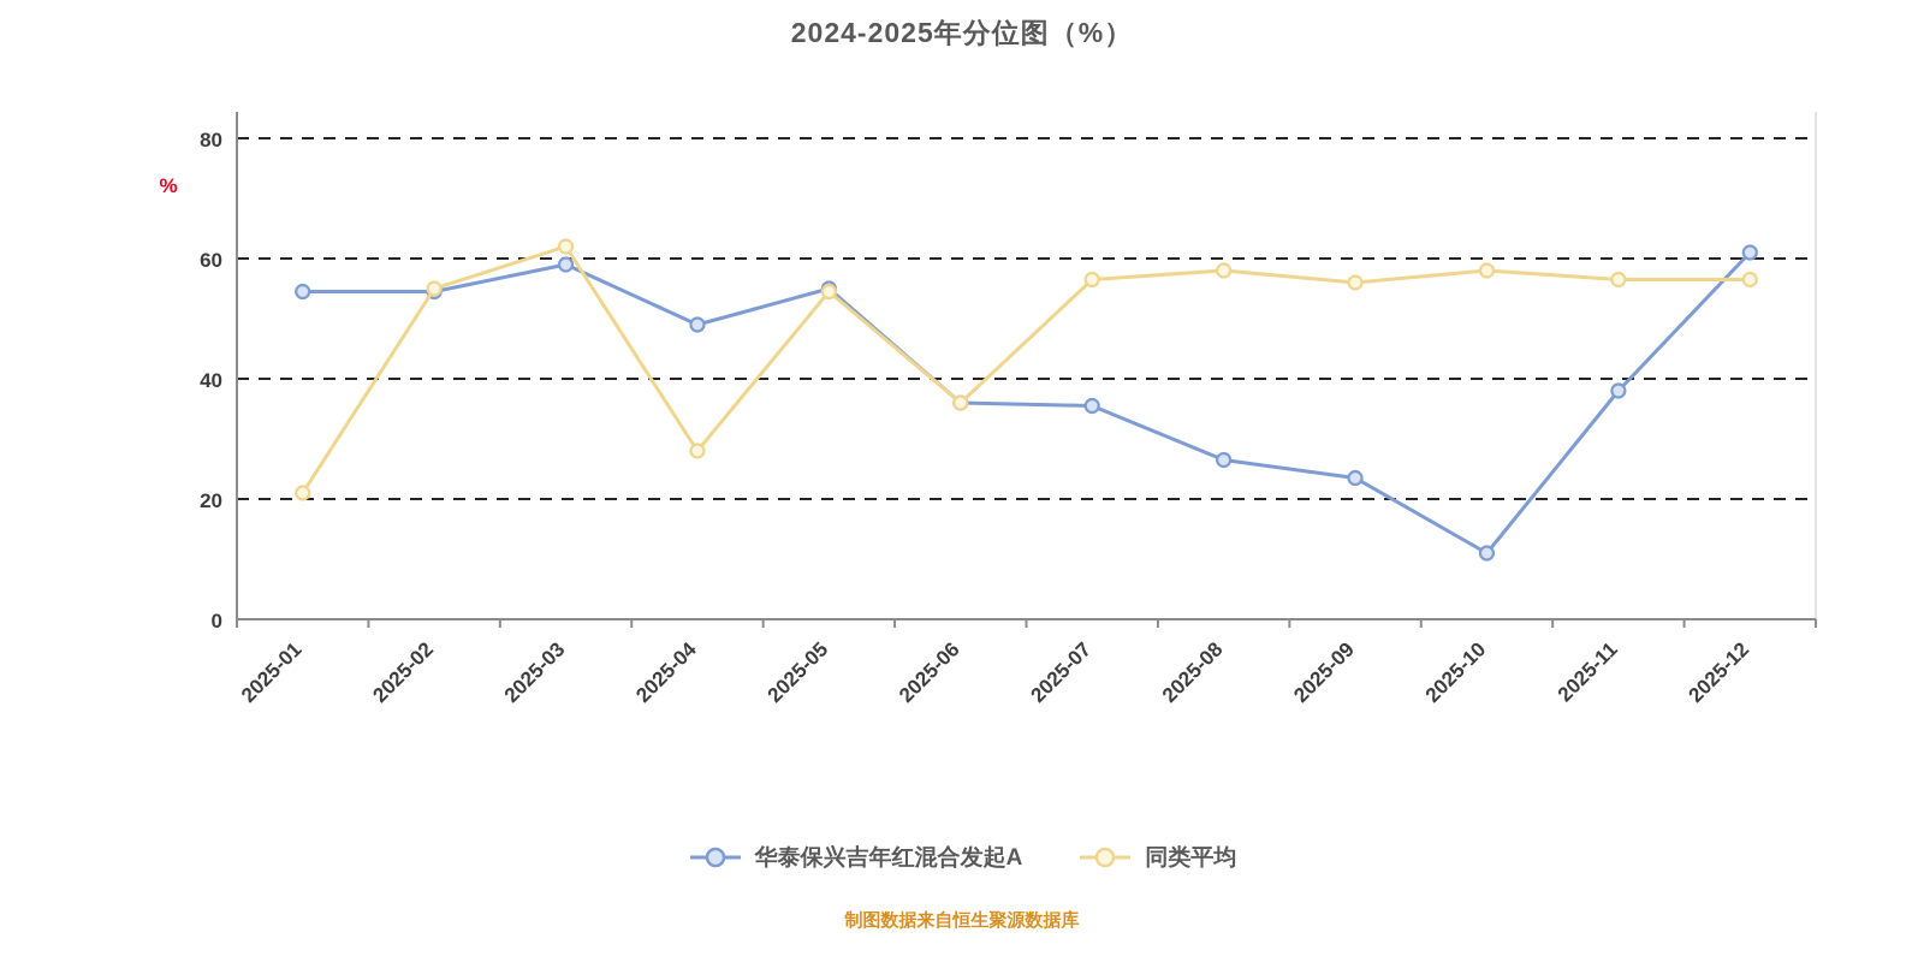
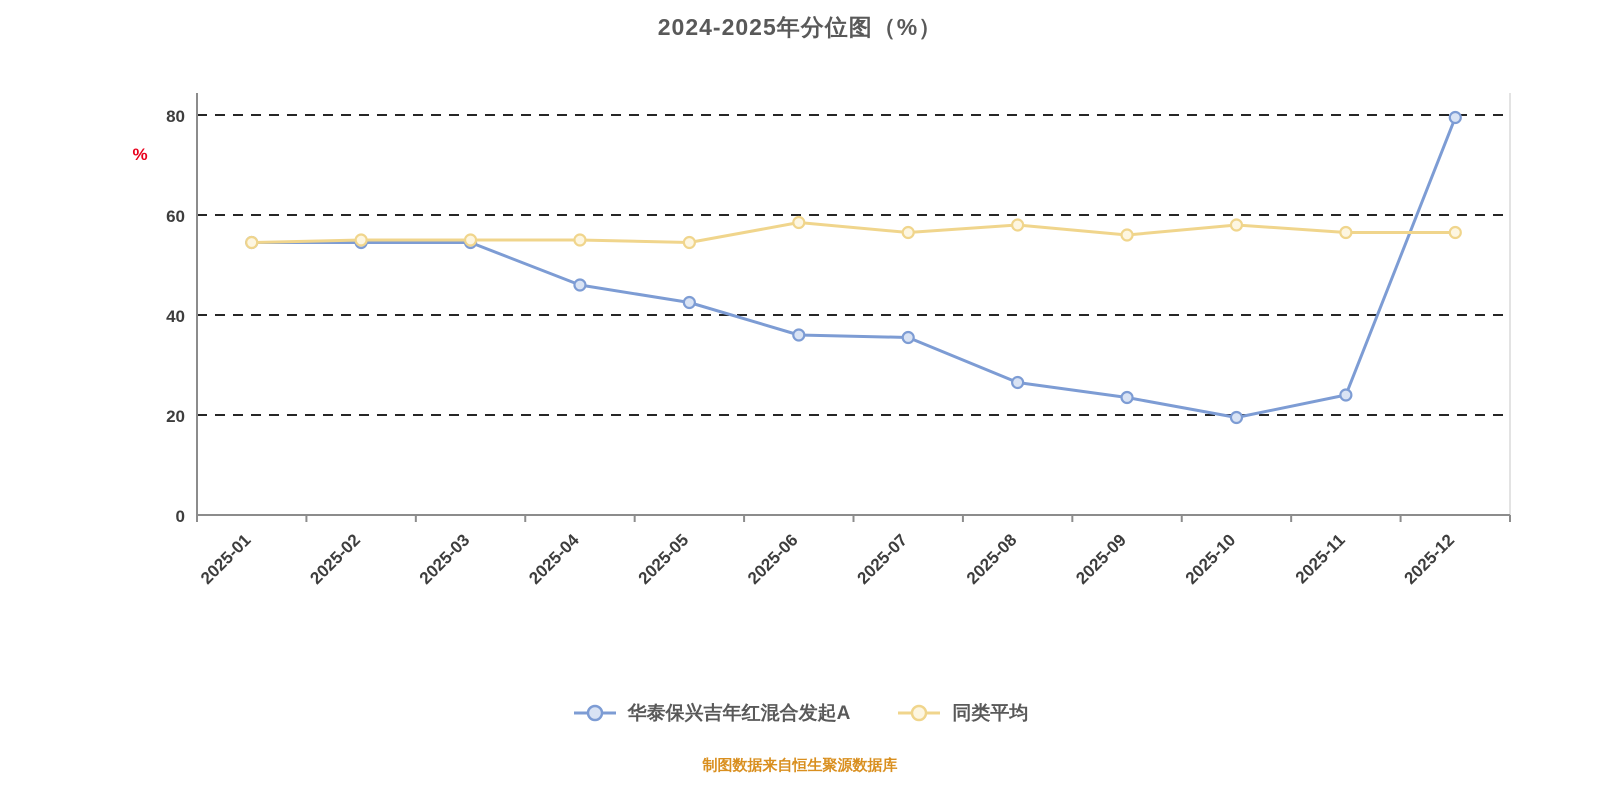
同类平均/2025-01: 21 -> 54
华泰保兴吉年红混合发起A/2025-03: 59 -> 54
同类平均/2025-03: 62 -> 55
华泰保兴吉年红混合发起A/2025-04: 49 -> 46
同类平均/2025-04: 28 -> 55
华泰保兴吉年红混合发起A/2025-05: 55 -> 42
同类平均/2025-06: 36 -> 58
华泰保兴吉年红混合发起A/2025-10: 11 -> 20
华泰保兴吉年红混合发起A/2025-11: 38 -> 24
华泰保兴吉年红混合发起A/2025-12: 61 -> 80
